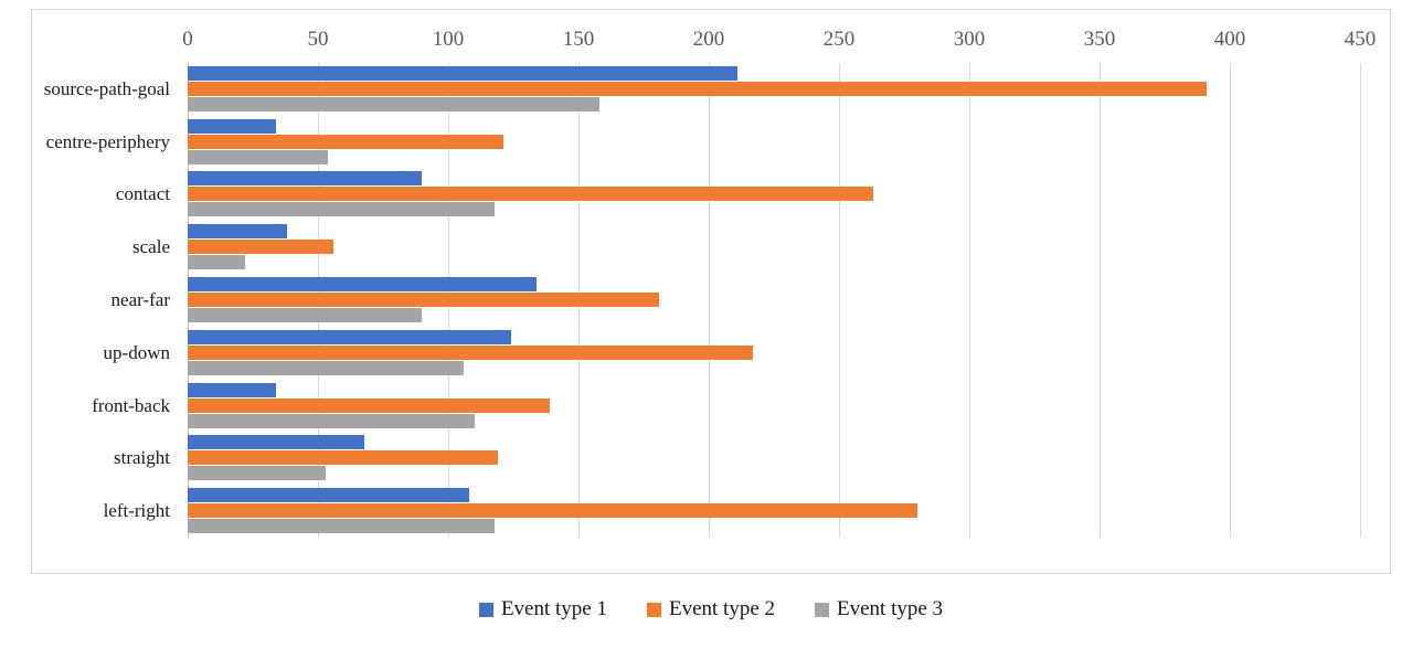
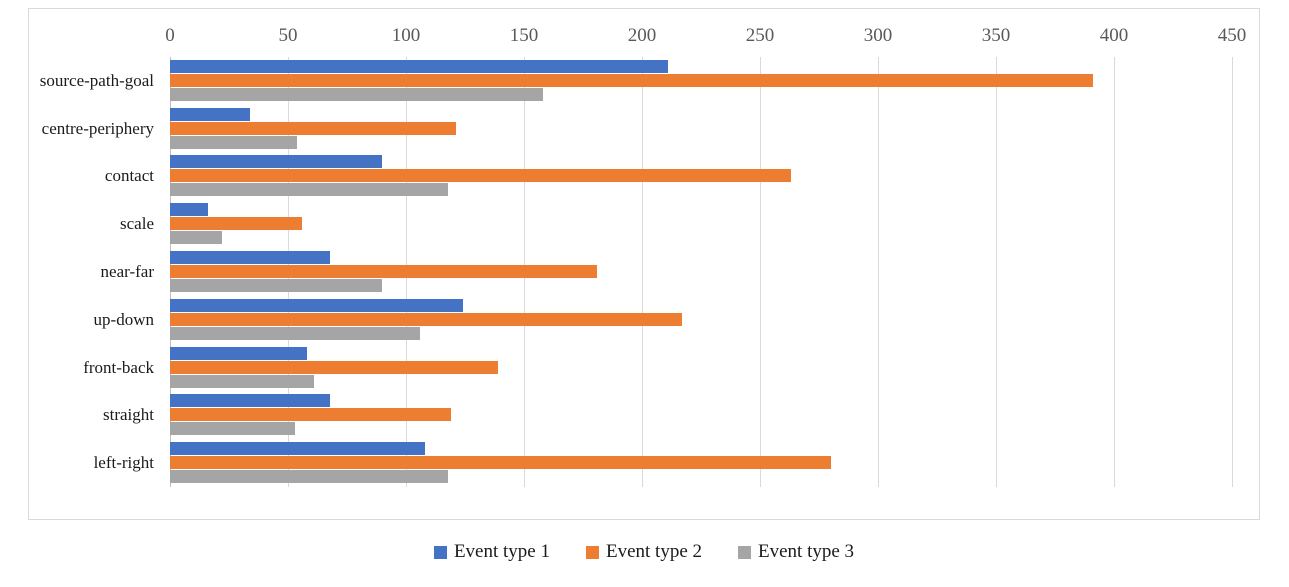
Event type 1/scale: 38 -> 16
Event type 1/near-far: 134 -> 68
Event type 1/front-back: 34 -> 58
Event type 3/front-back: 110 -> 61
